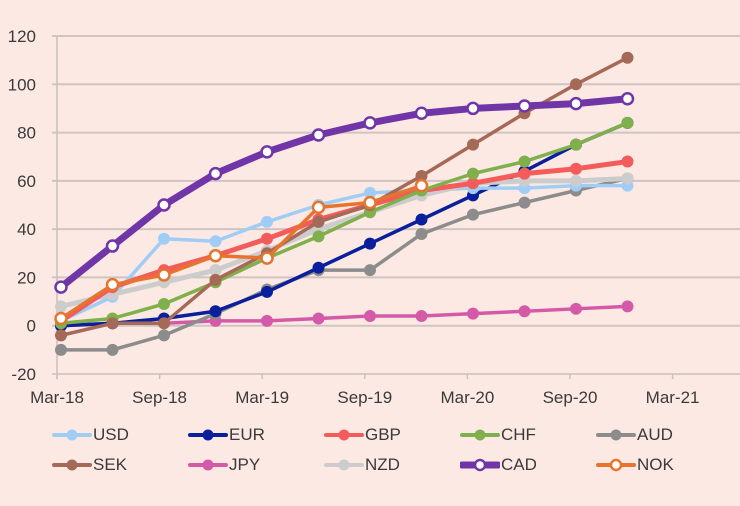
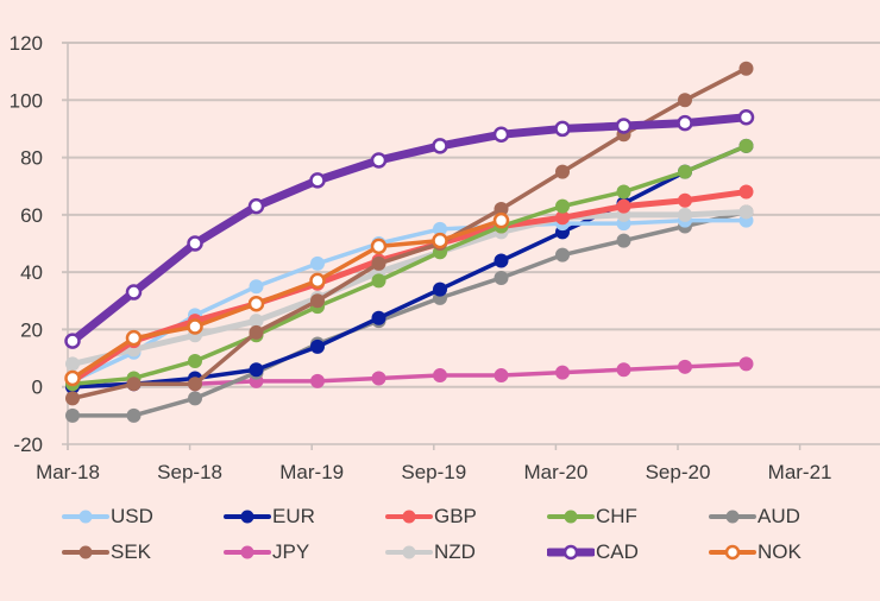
USD/Sep-18: 36 -> 25
NOK/Mar-19: 28 -> 37
AUD/Sep-19: 23 -> 31
